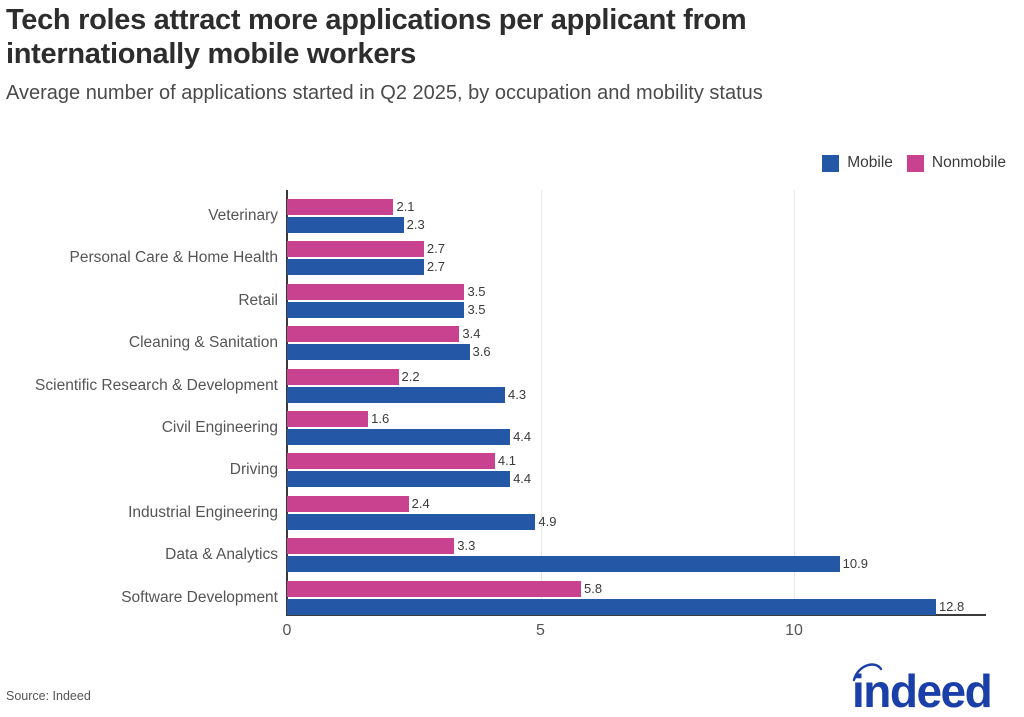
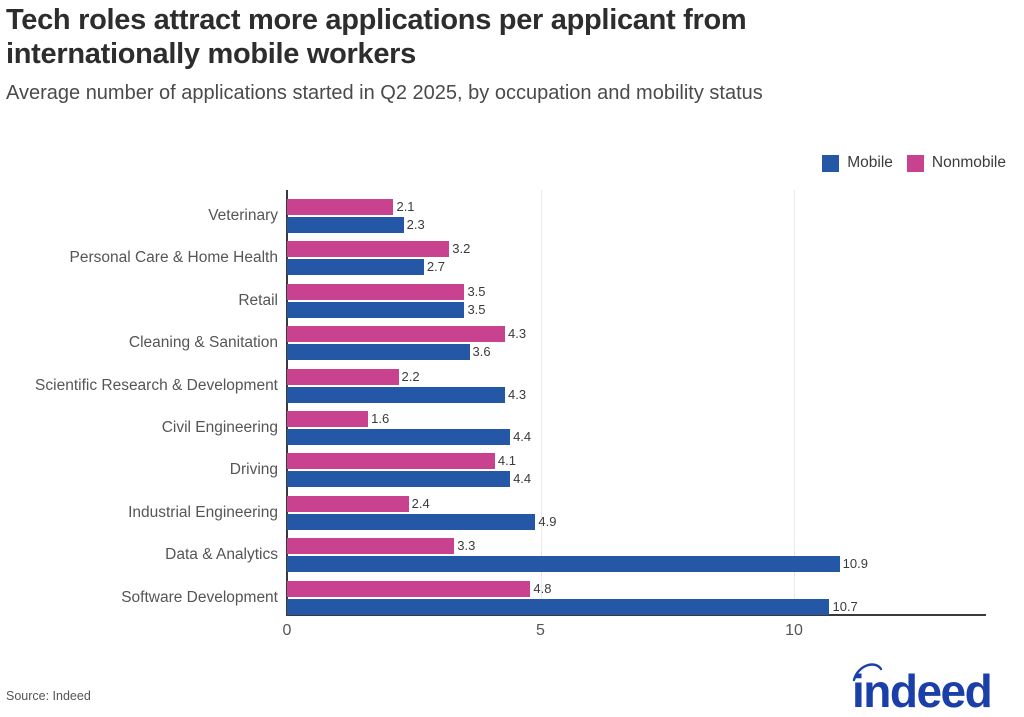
Nonmobile/Personal Care & Home Health: 2.7 -> 3.2
Nonmobile/Cleaning & Sanitation: 3.4 -> 4.3
Nonmobile/Software Development: 5.8 -> 4.8
Mobile/Software Development: 12.8 -> 10.7
